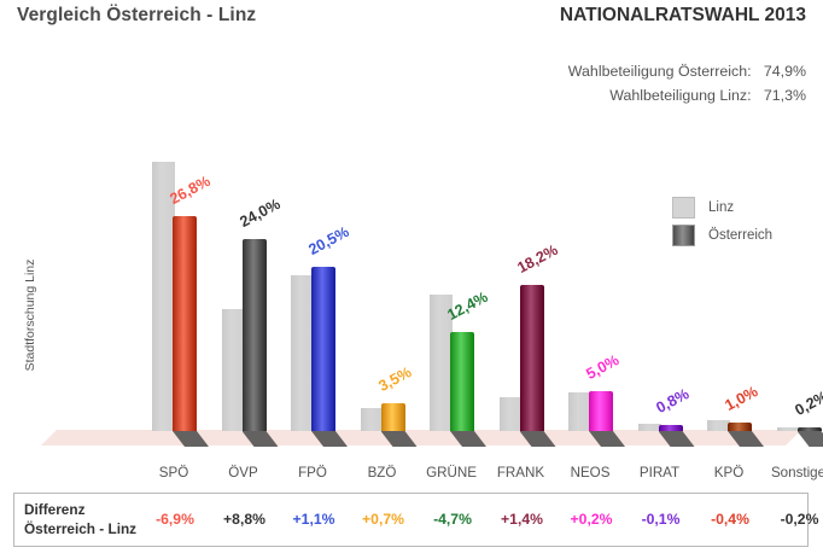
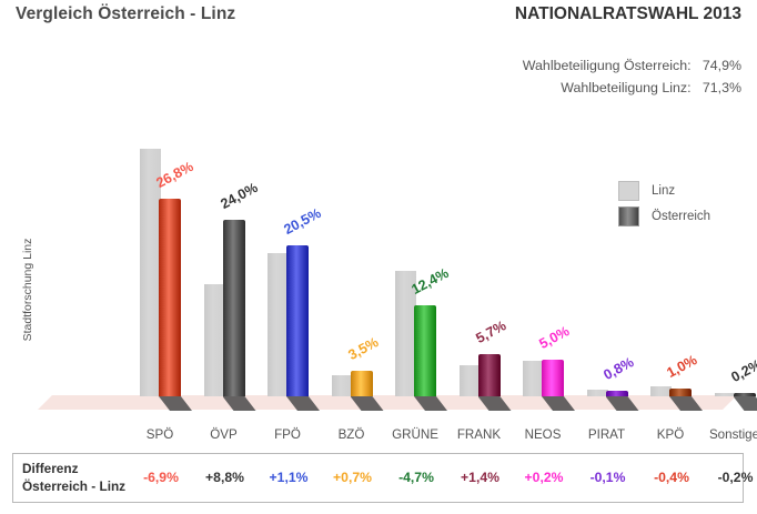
Österreich/FRANK: 18,2% -> 5,7%
